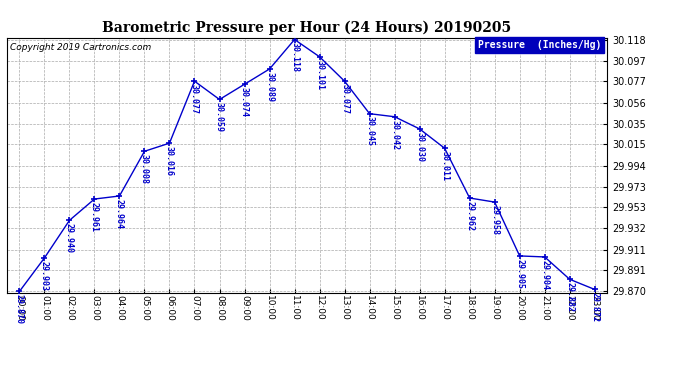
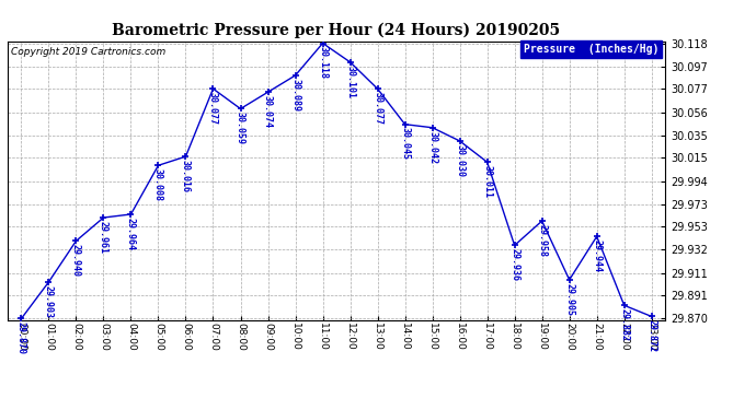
18:00: 29.962 -> 29.936
21:00: 29.904 -> 29.944
